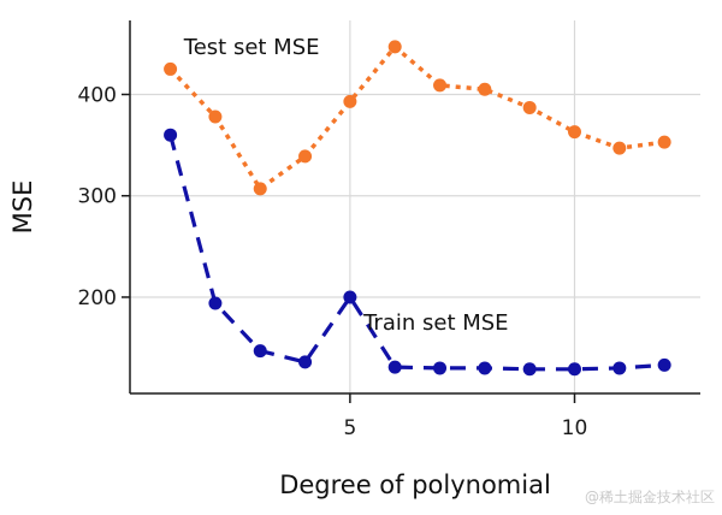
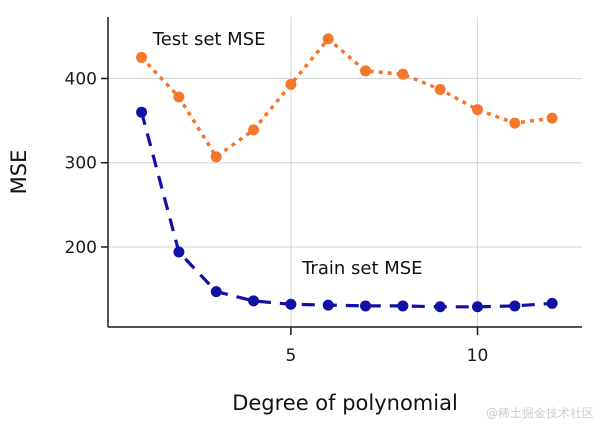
Train set MSE/5: 200 -> 130
